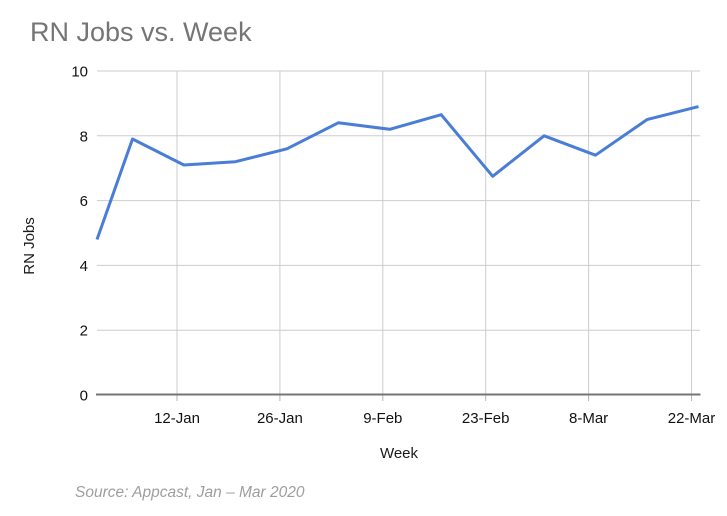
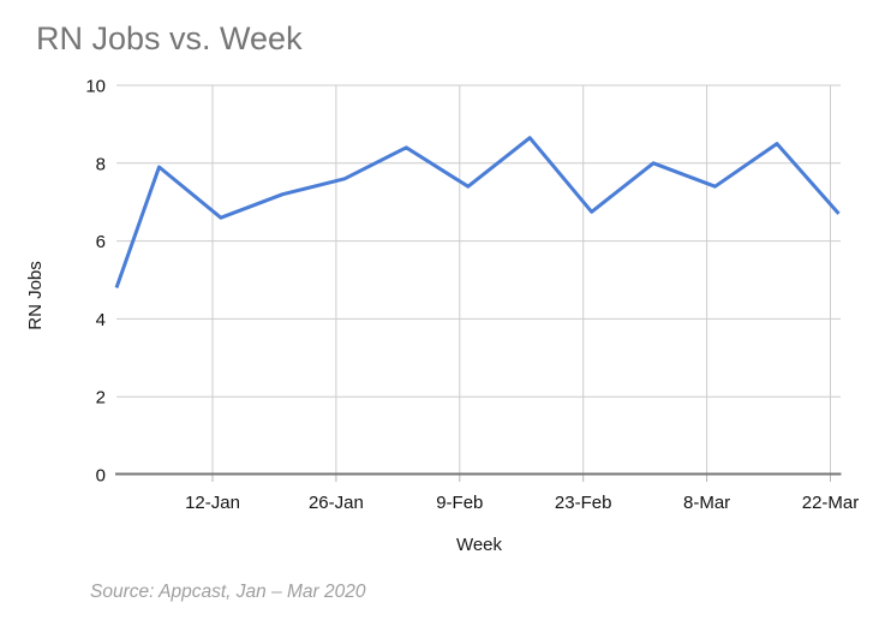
12-Jan: 7.1 -> 6.6
9-Feb: 8.2 -> 7.4
22-Mar: 8.9 -> 6.7
